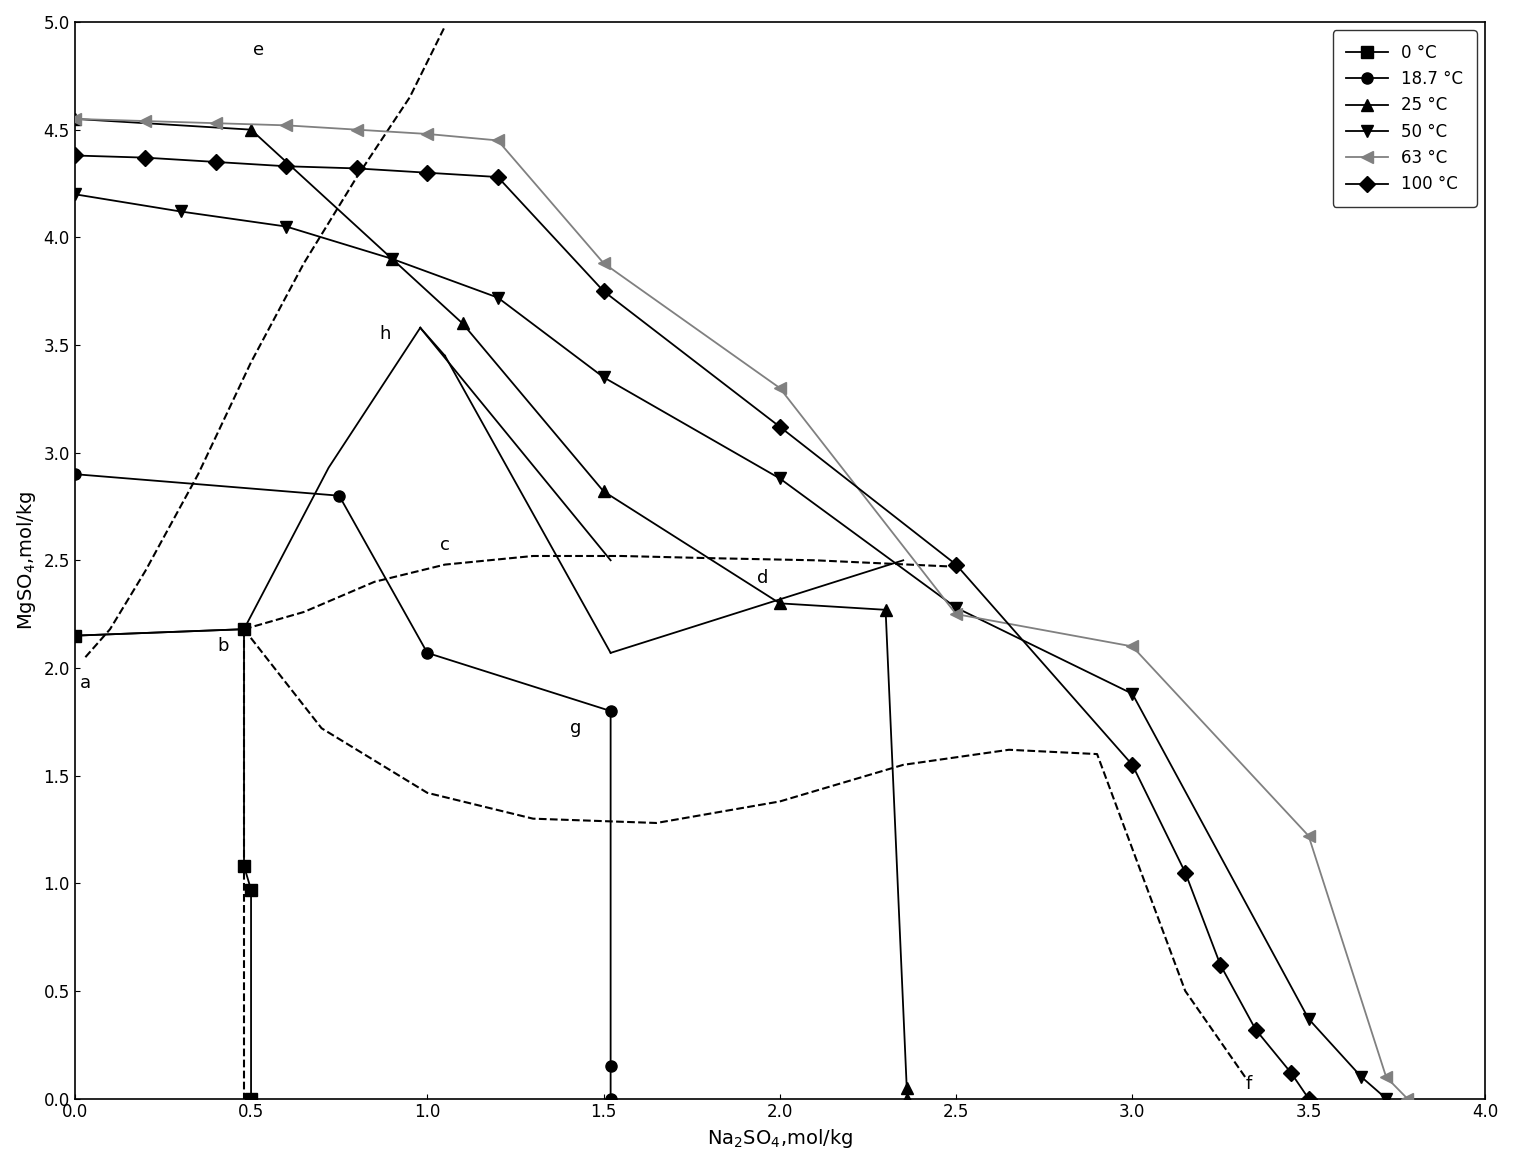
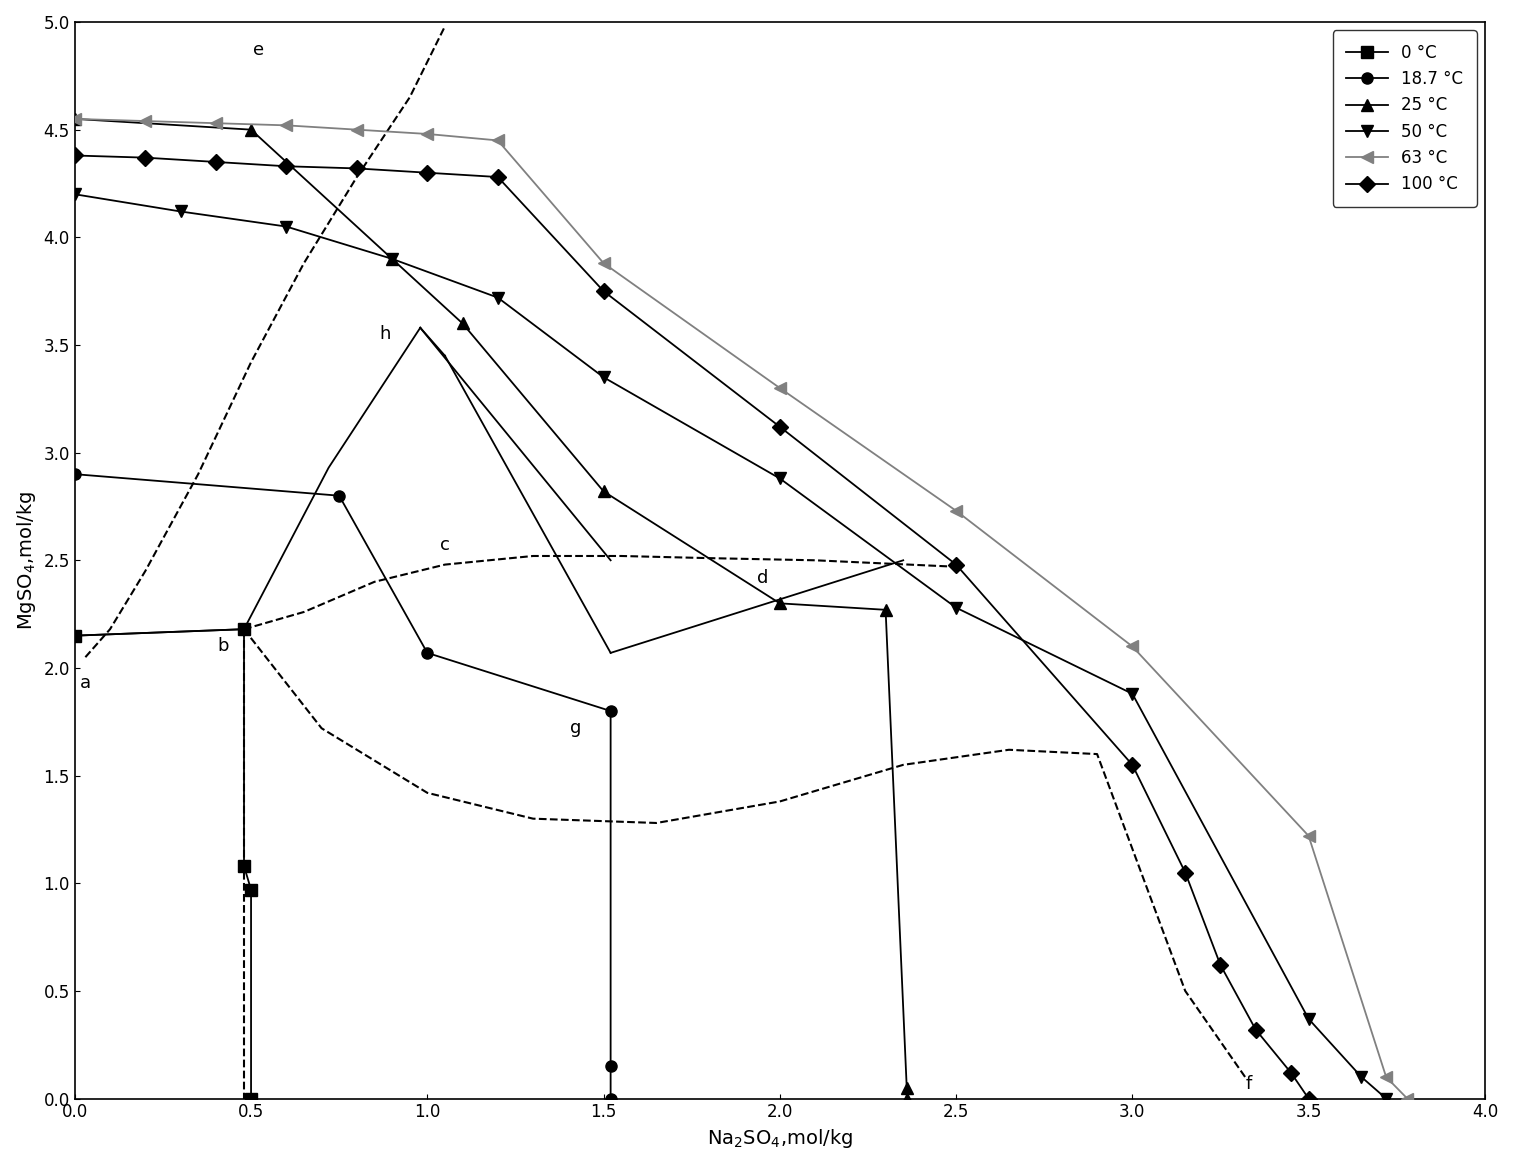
63 °C/2.5: 2.25 -> 2.73
